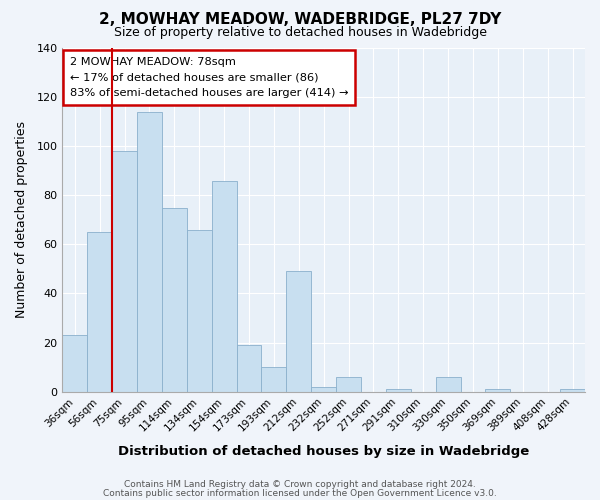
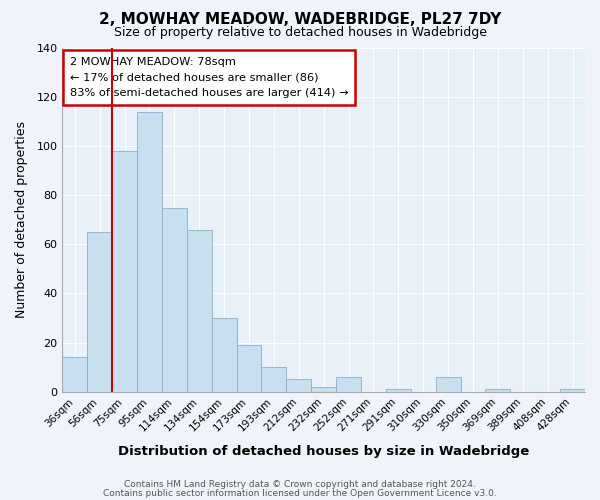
36sqm: 23 -> 14
154sqm: 86 -> 30
212sqm: 49 -> 5
